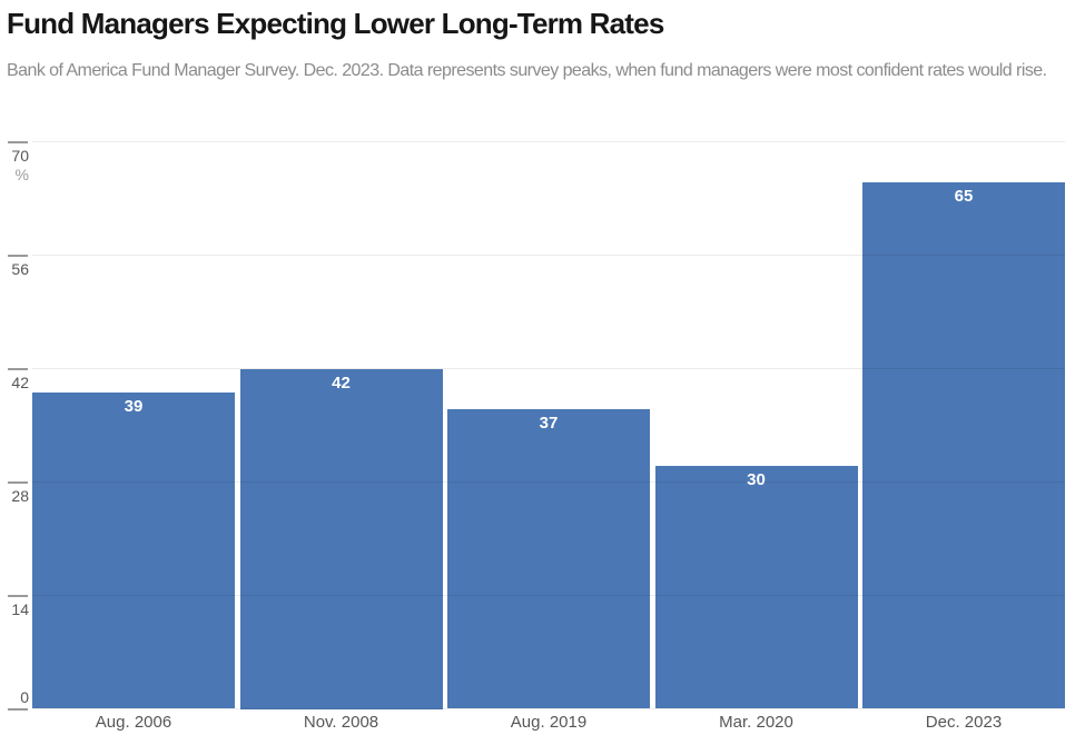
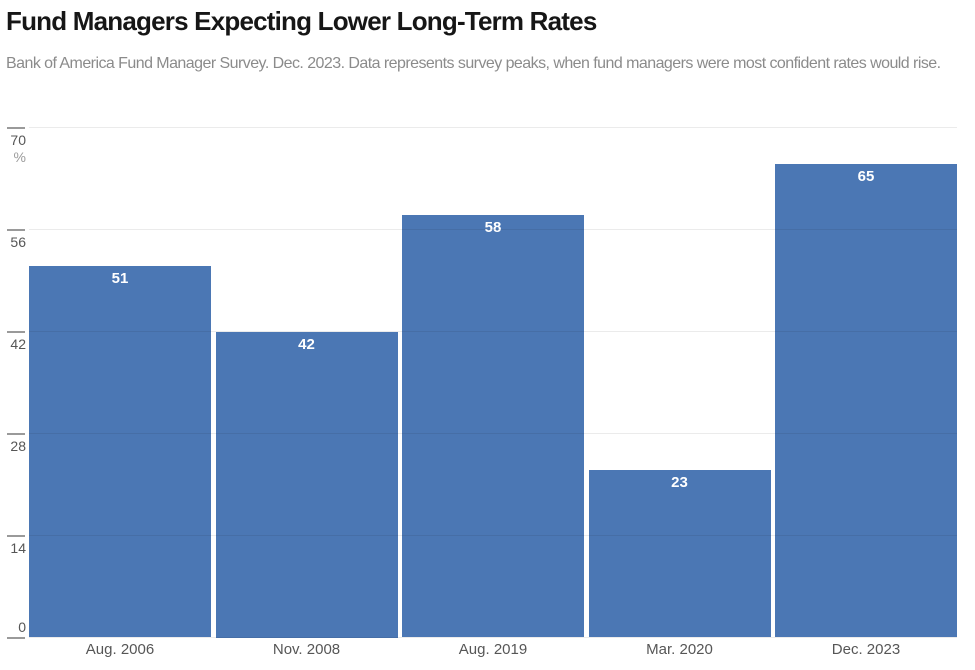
Aug. 2006: 39 -> 51
Aug. 2019: 37 -> 58
Mar. 2020: 30 -> 23
